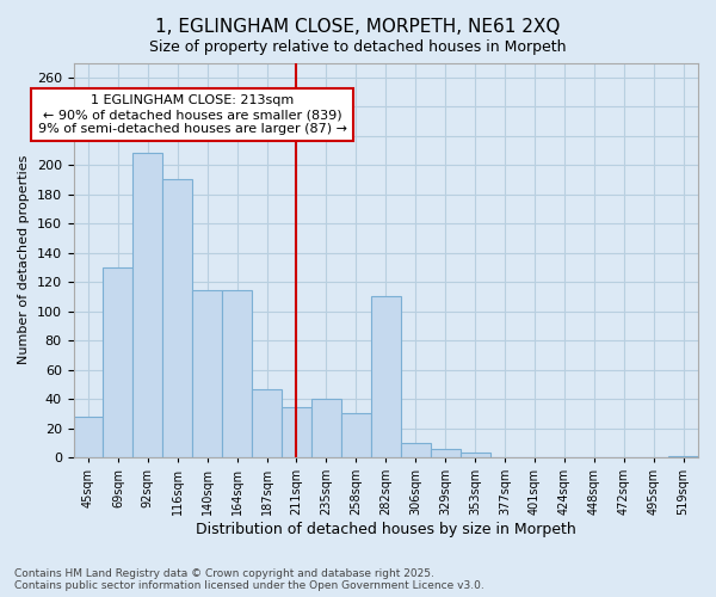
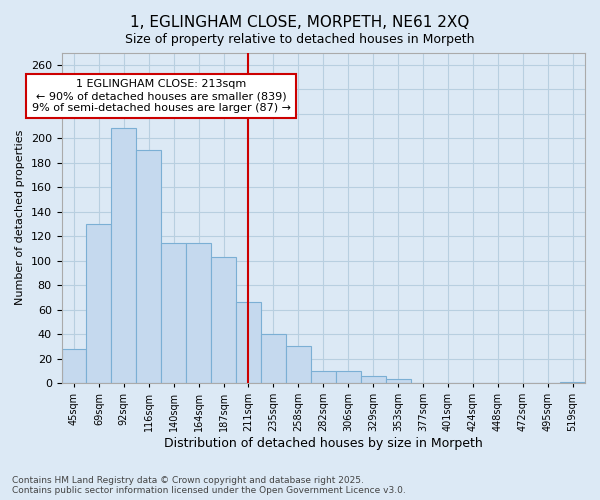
187sqm: 47 -> 103
211sqm: 34 -> 66
282sqm: 110 -> 10
